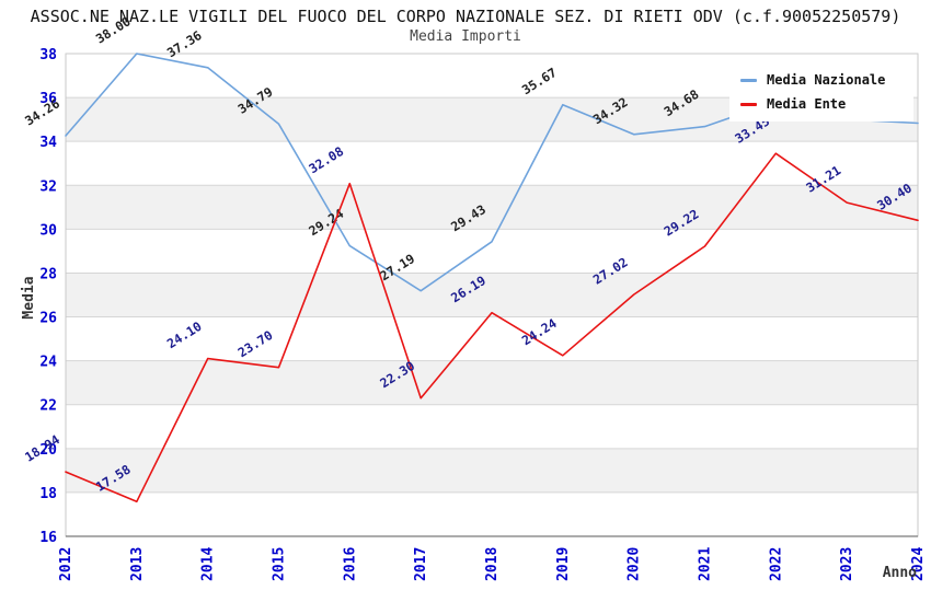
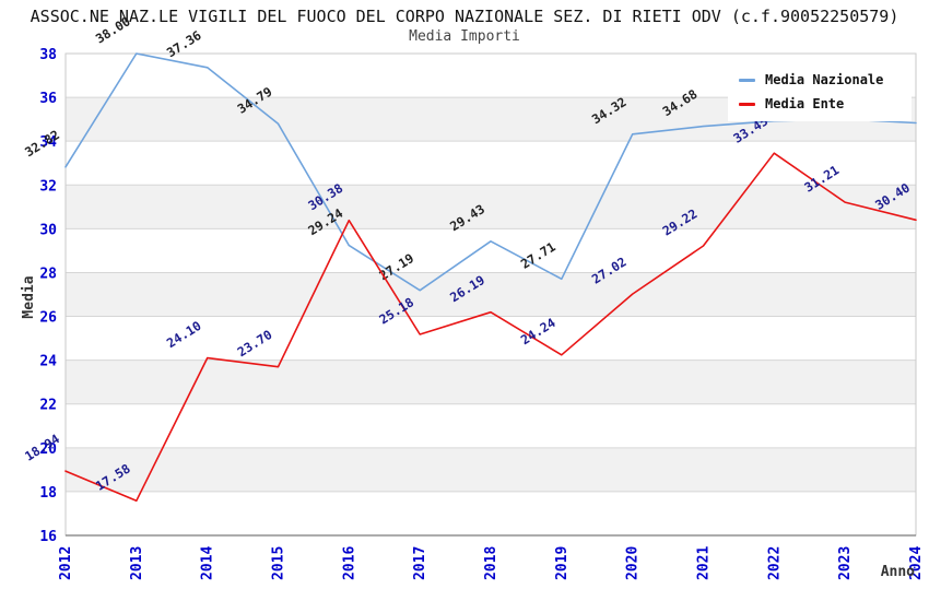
Media Nazionale/2012: 34.26 -> 32.82
Media Ente/2016: 32.08 -> 30.38
Media Ente/2017: 22.30 -> 25.18
Media Nazionale/2019: 35.67 -> 27.71
Media Nazionale/2022: 35.8 -> 34.9
